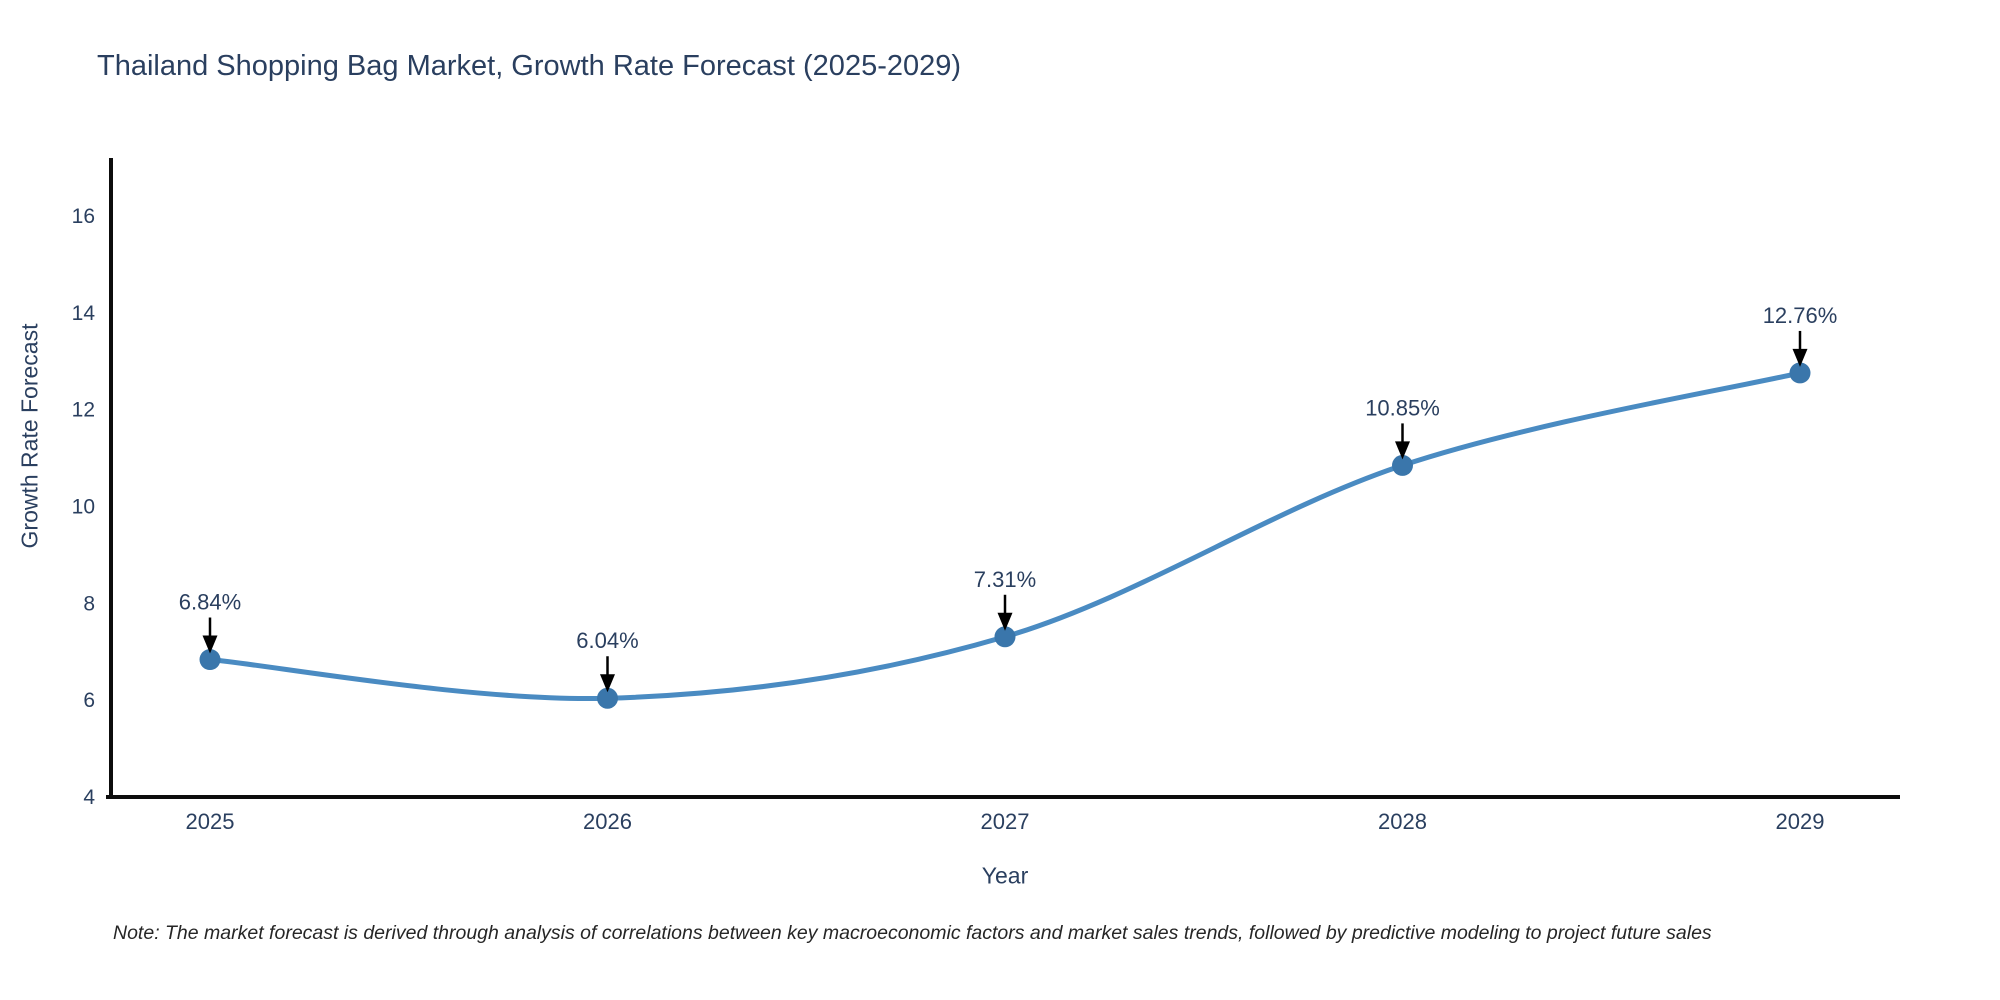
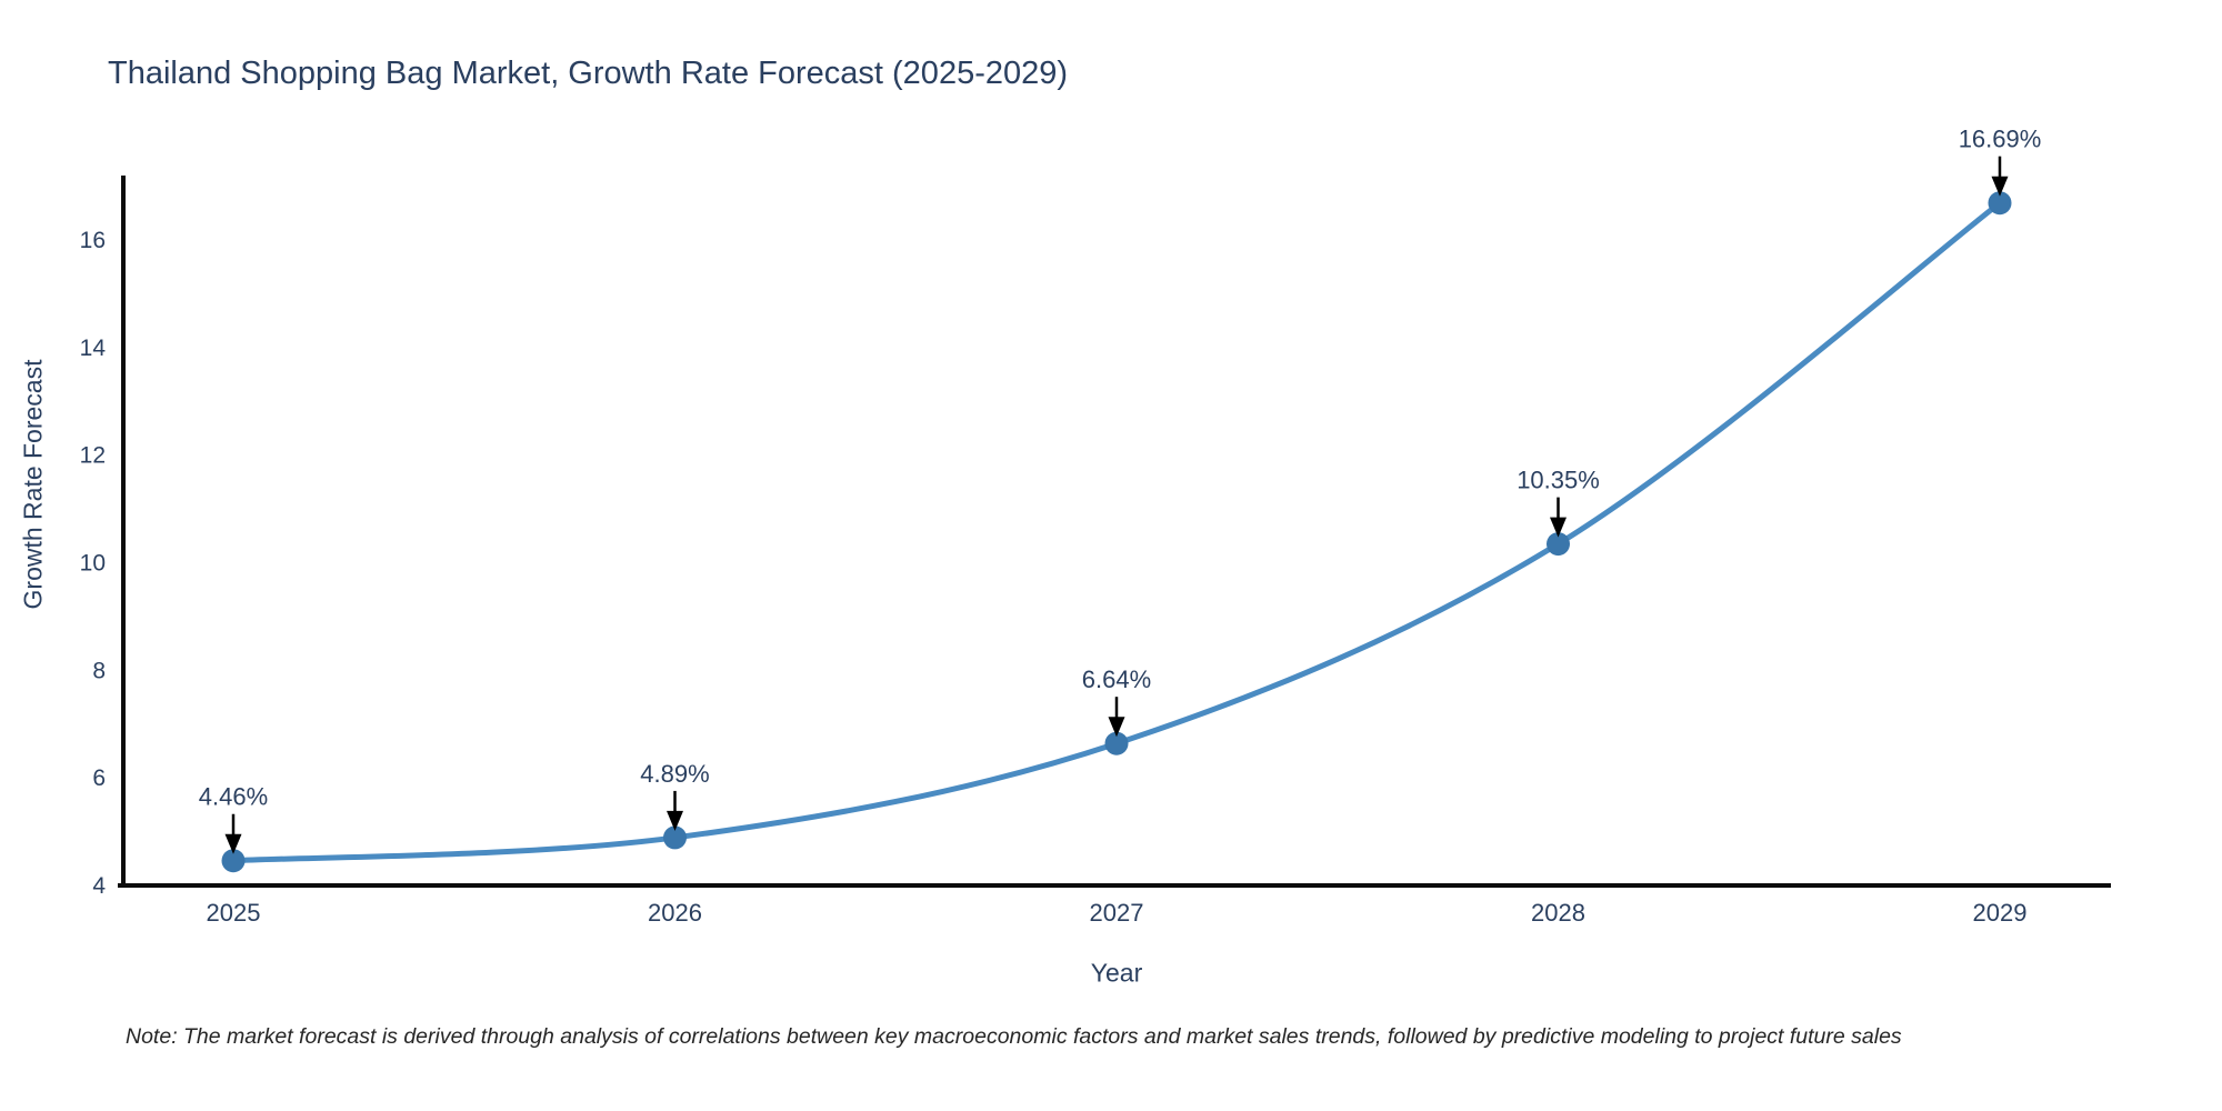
2025: 6.84% -> 4.46%
2026: 6.04% -> 4.89%
2027: 7.31% -> 6.64%
2028: 10.85% -> 10.35%
2029: 12.76% -> 16.69%
